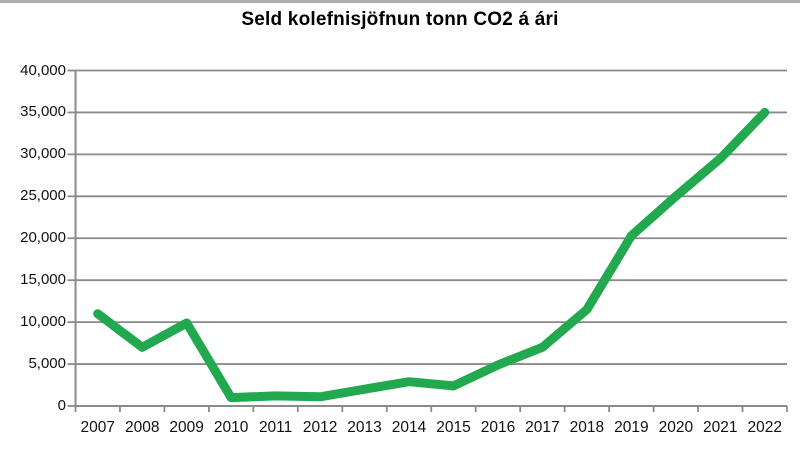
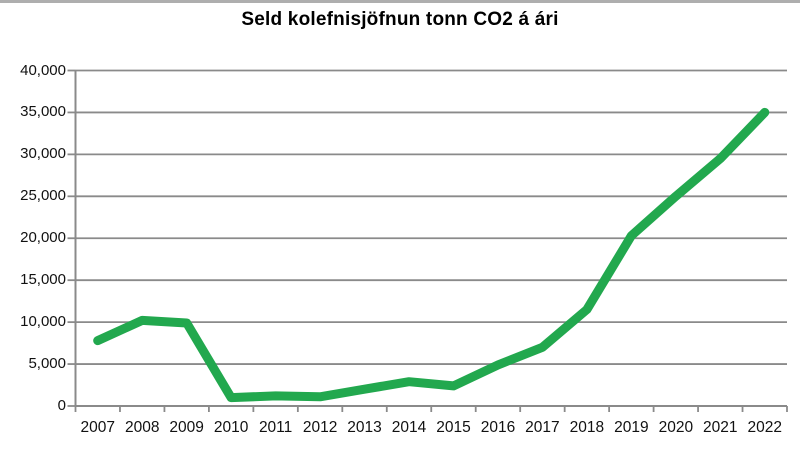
2007: 11000 -> 8000
2008: 7000 -> 10000
